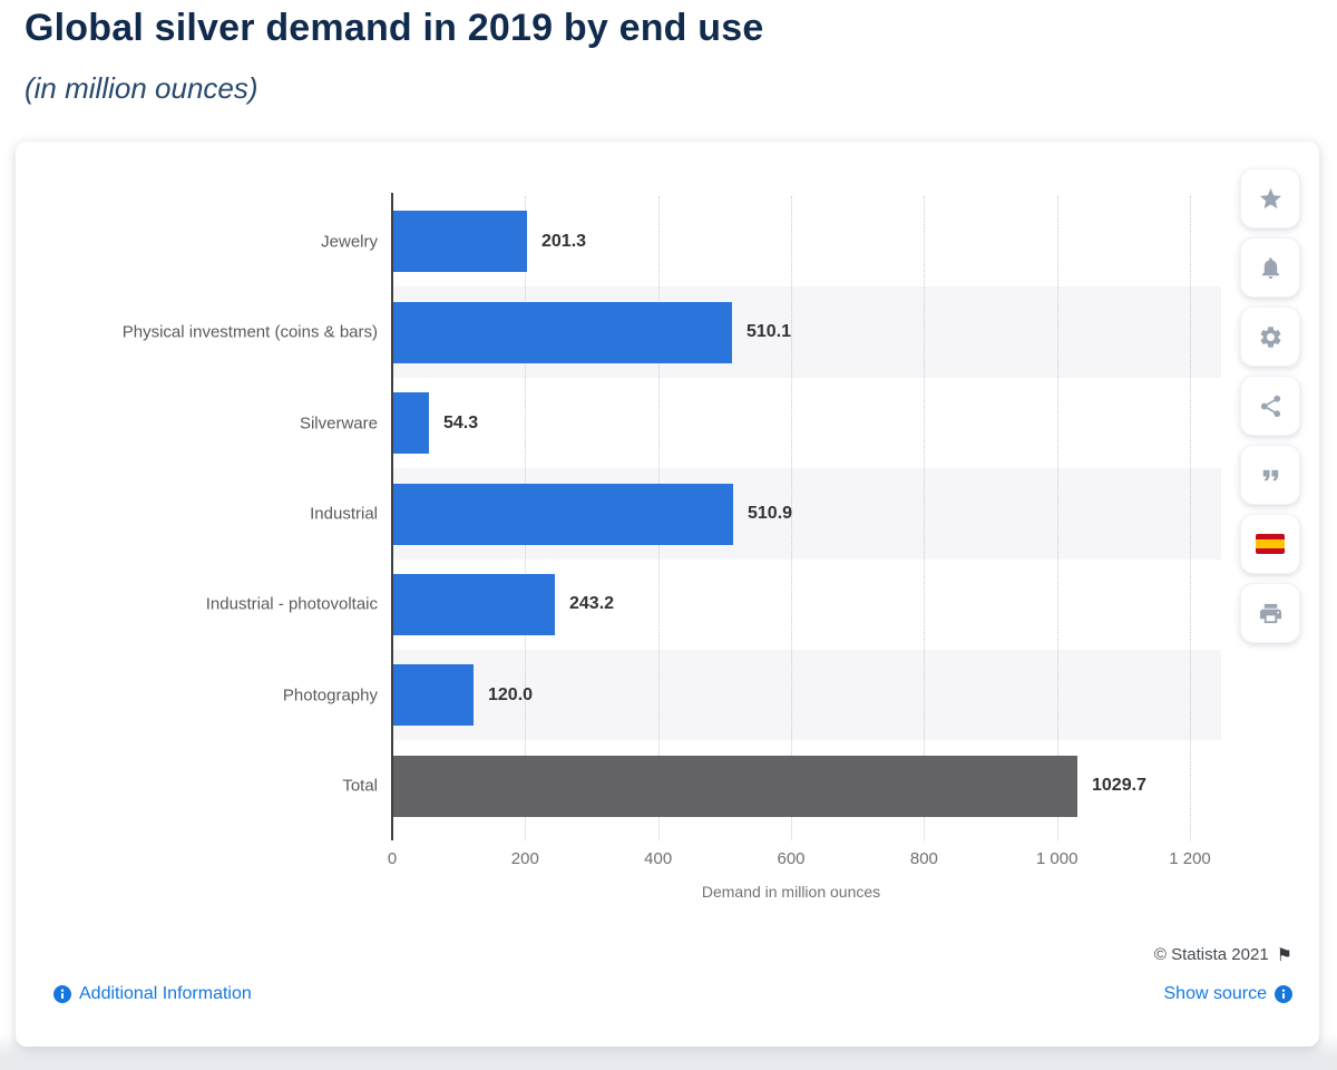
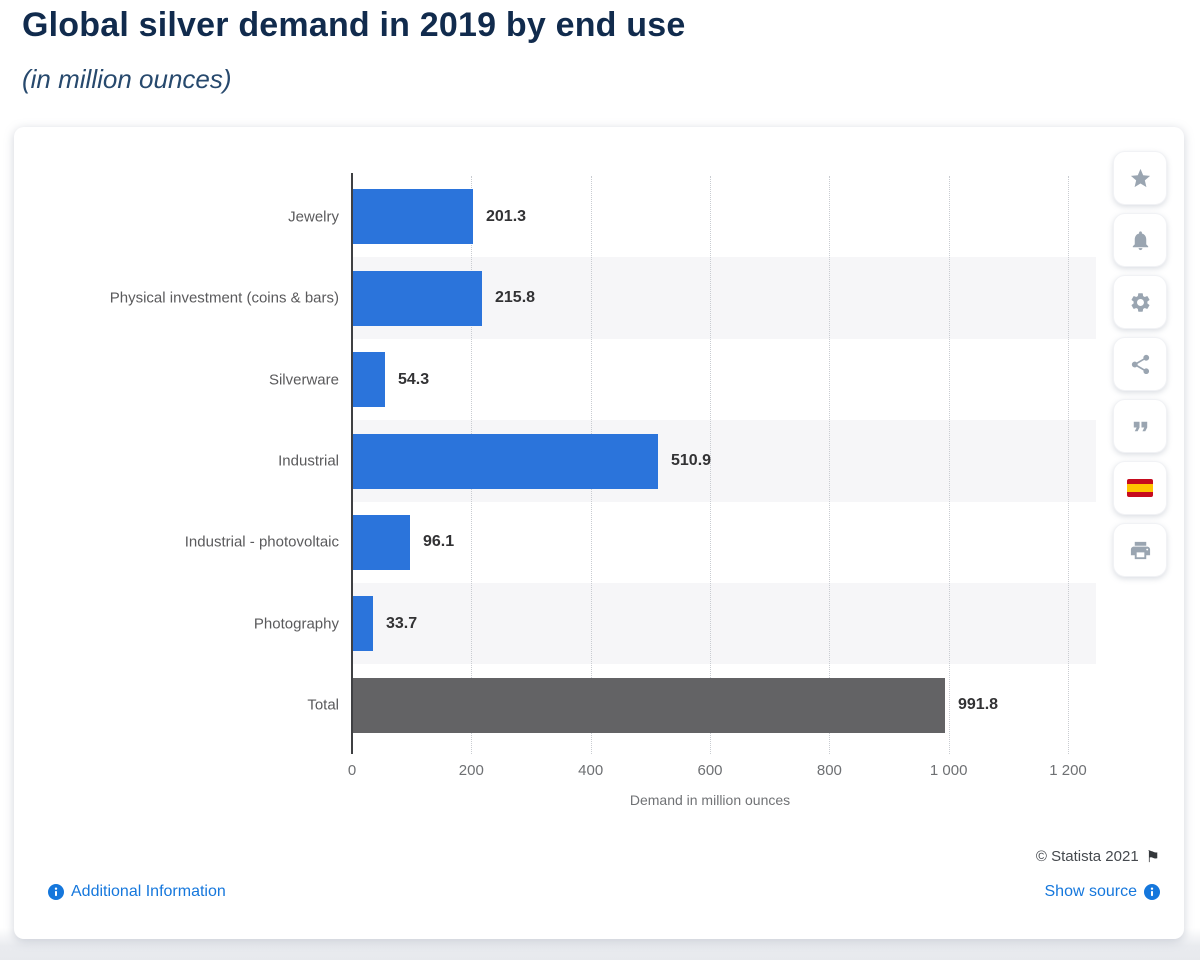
Physical investment (coins & bars): 510.1 -> 215.8
Industrial - photovoltaic: 243.2 -> 96.1
Photography: 120.0 -> 33.7
Total: 1029.7 -> 991.8
